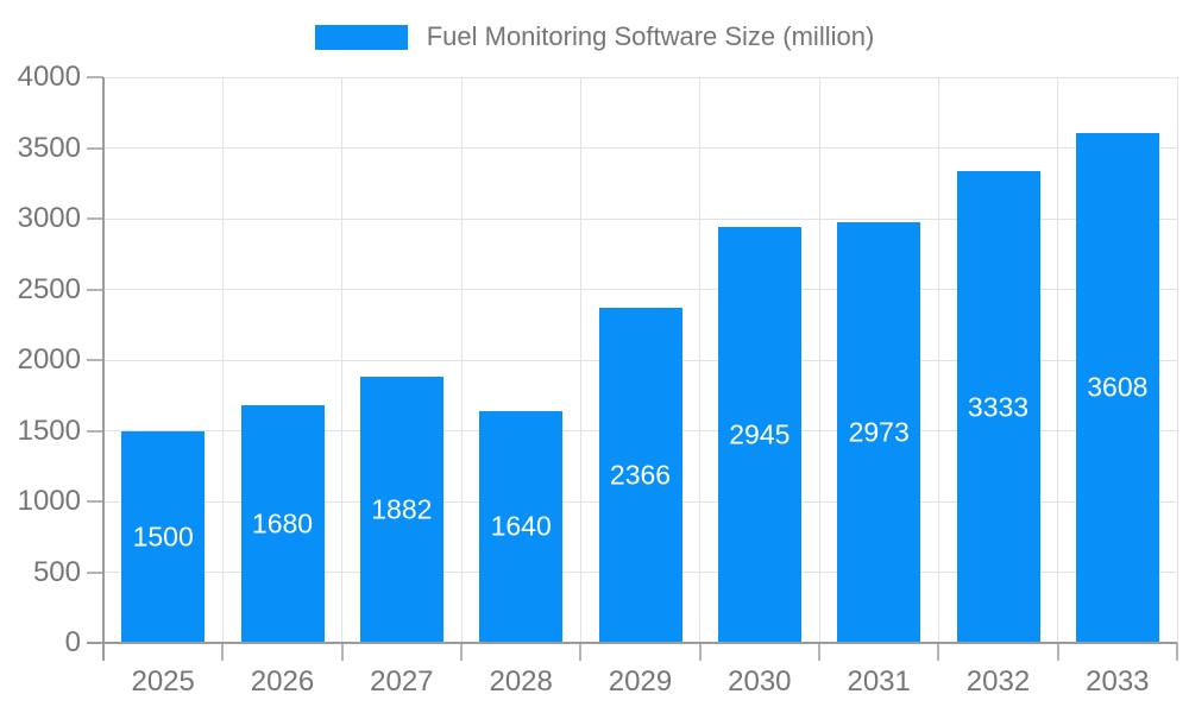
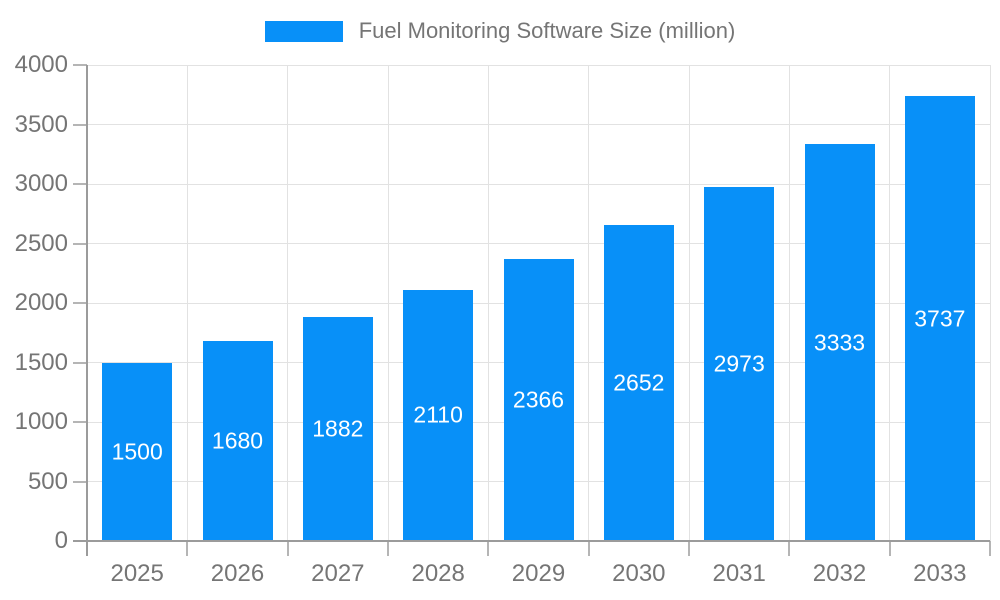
2028: 1640 -> 2110
2030: 2945 -> 2652
2033: 3608 -> 3737
